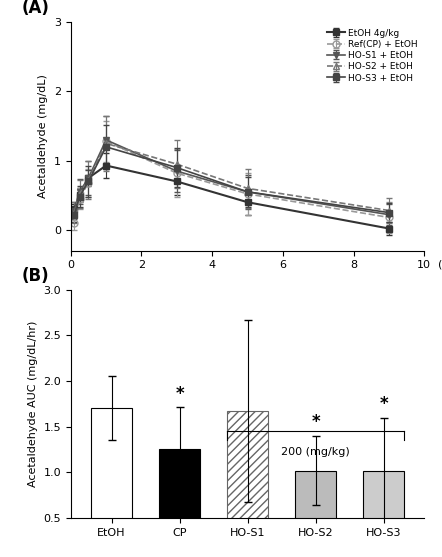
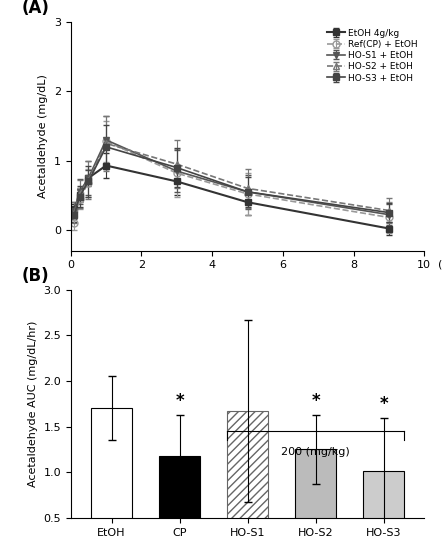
CP: 1.26 -> 1.18
HO-S2: 1.02 -> 1.25
